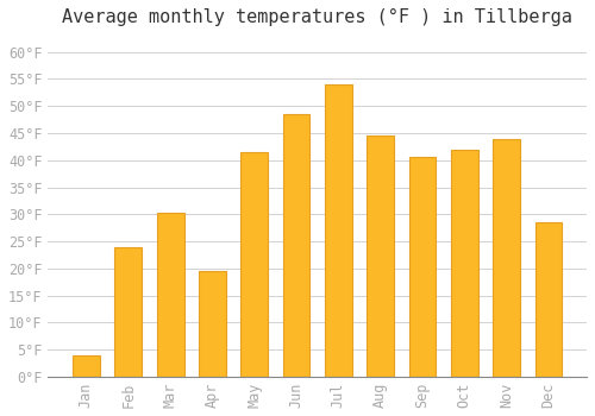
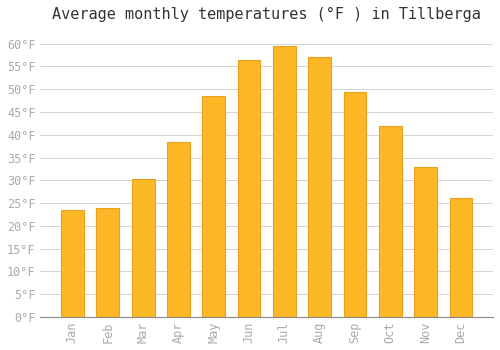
Jan: 4.0°F -> 23.5°F
Apr: 19.5°F -> 38.5°F
May: 41.5°F -> 48.5°F
Jun: 48.5°F -> 56.5°F
Jul: 54.0°F -> 59.5°F
Aug: 44.5°F -> 57.0°F
Sep: 40.5°F -> 49.5°F
Nov: 44.0°F -> 33.0°F
Dec: 28.5°F -> 26.0°F
